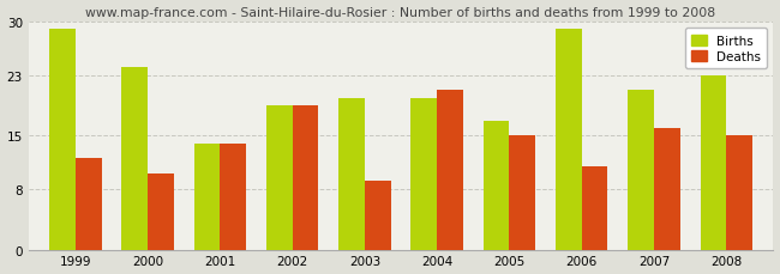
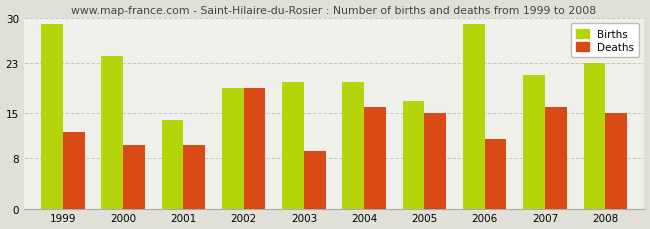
Deaths/2001: 14 -> 10
Deaths/2004: 21 -> 16
